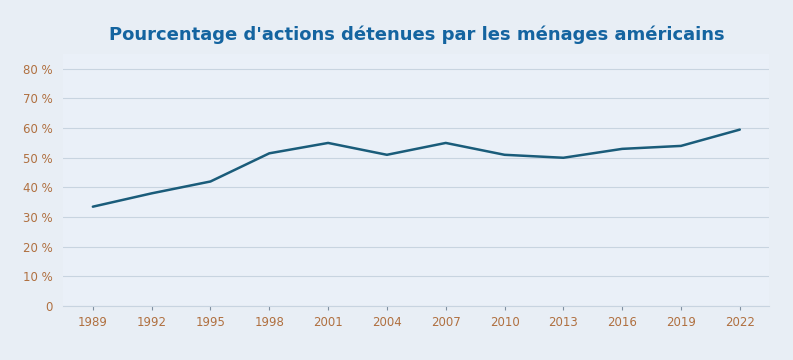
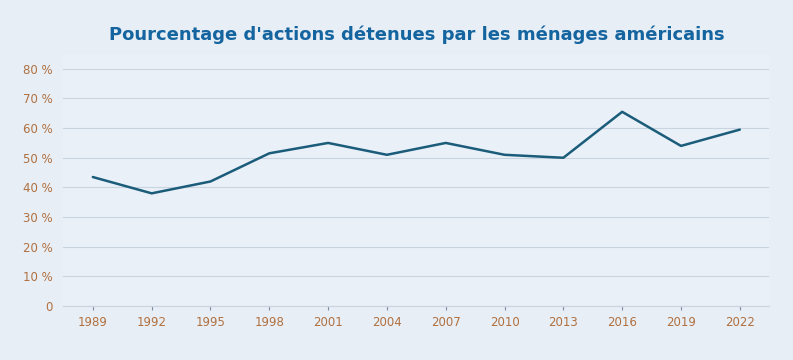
1989: 33.5 % -> 43.5 %
2016: 53.0 % -> 65.5 %
